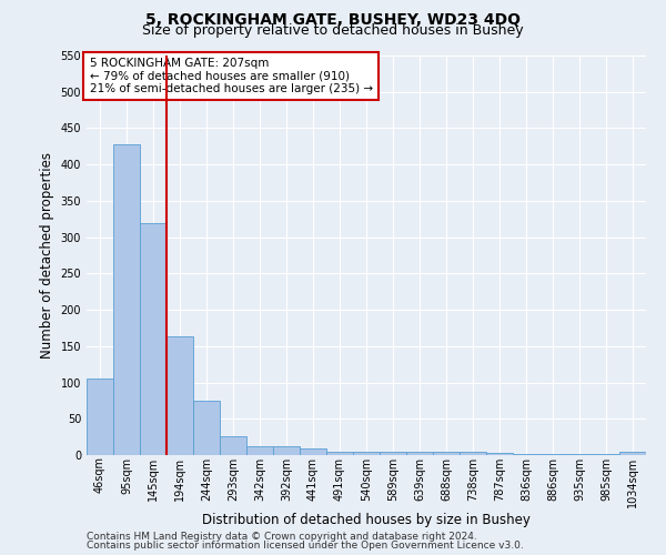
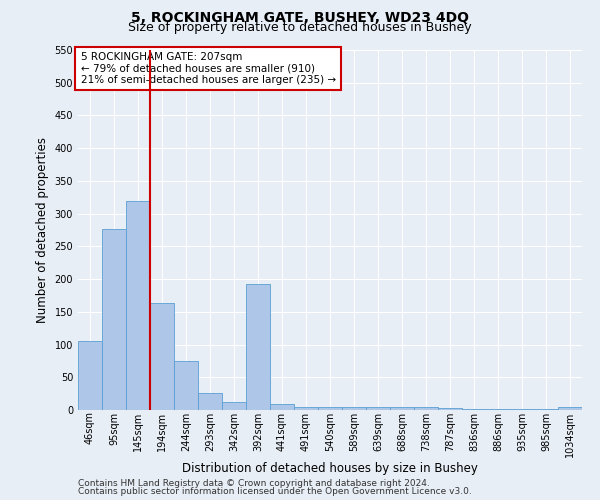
95sqm: 428 -> 276
392sqm: 12 -> 192
